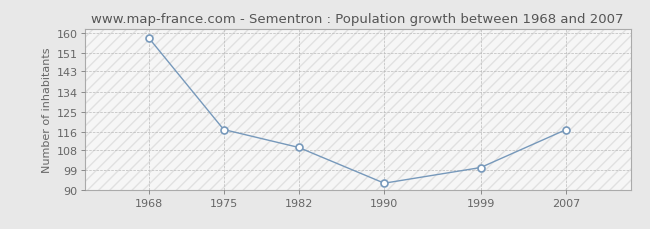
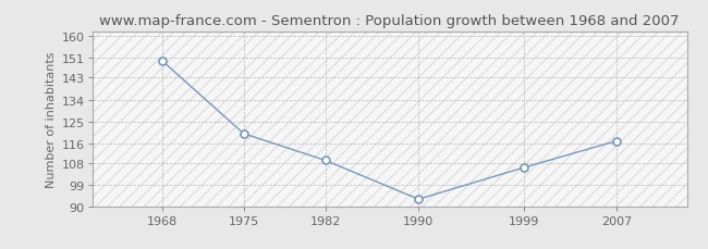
1968: 158 -> 150
1975: 117 -> 120
1999: 100 -> 106
